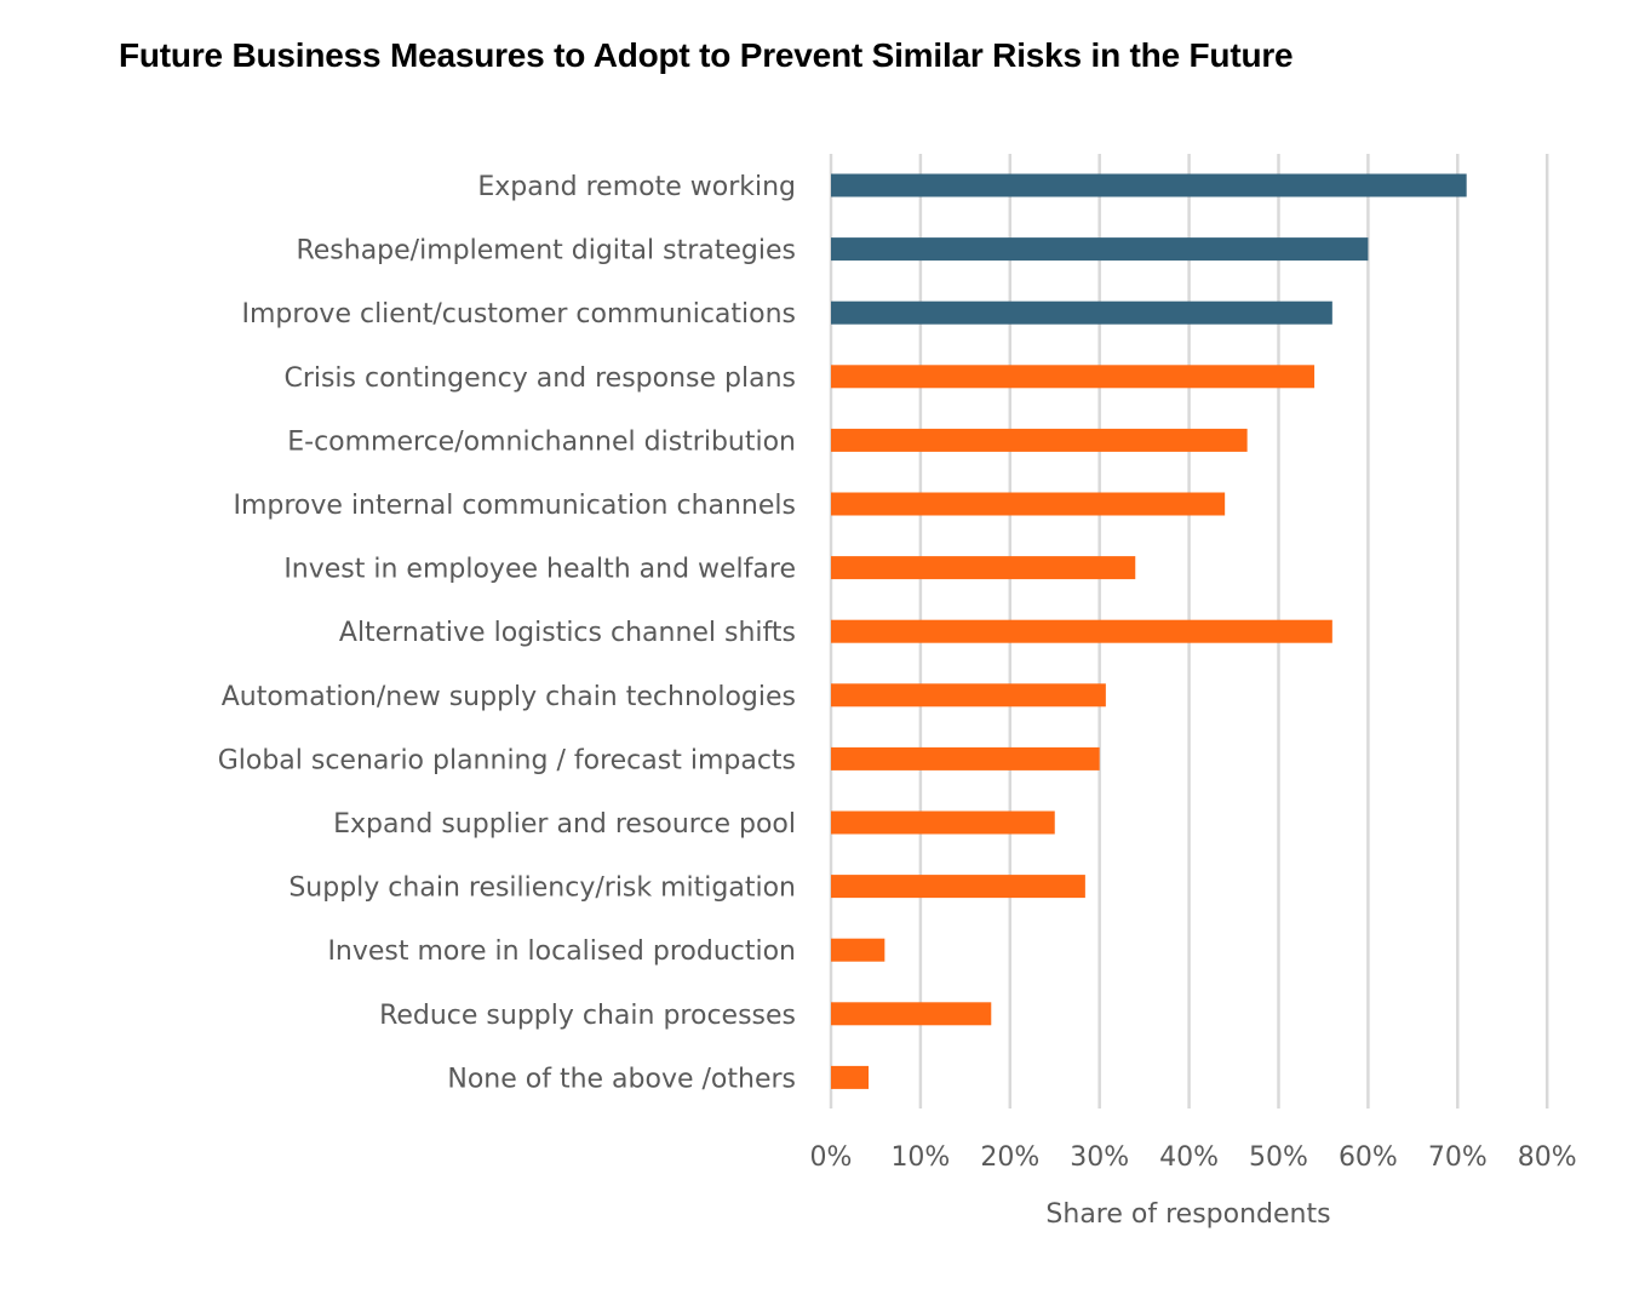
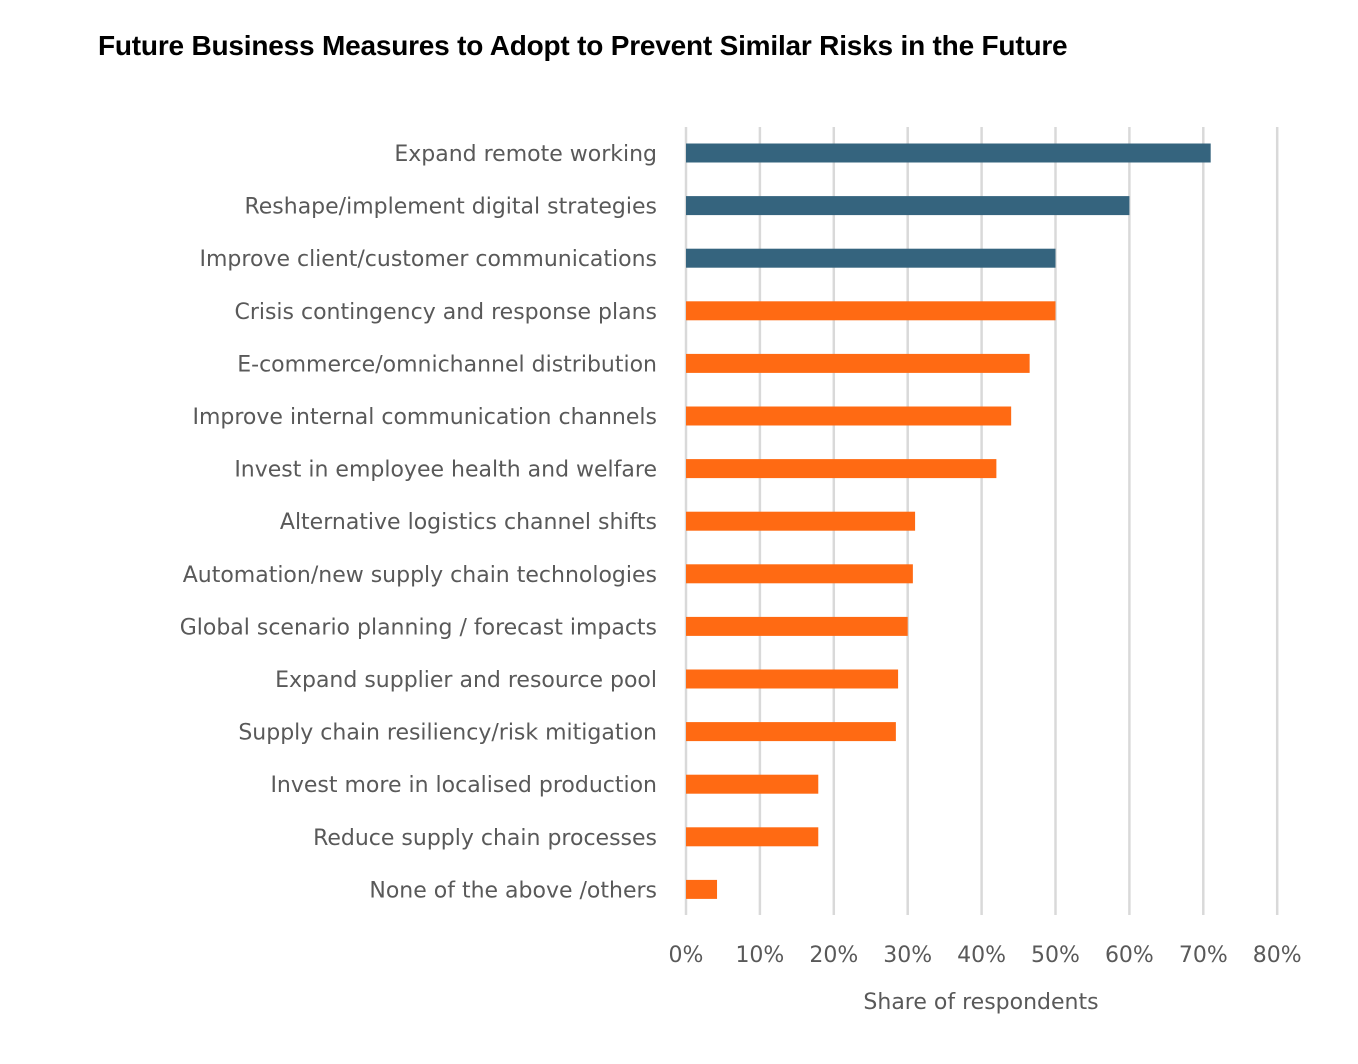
Improve client/customer communications: 56% -> 50%
Crisis contingency and response plans: 54% -> 50%
Invest in employee health and welfare: 34% -> 42%
Alternative logistics channel shifts: 56% -> 31%
Expand supplier and resource pool: 25% -> 29%
Invest more in localised production: 6% -> 18%
